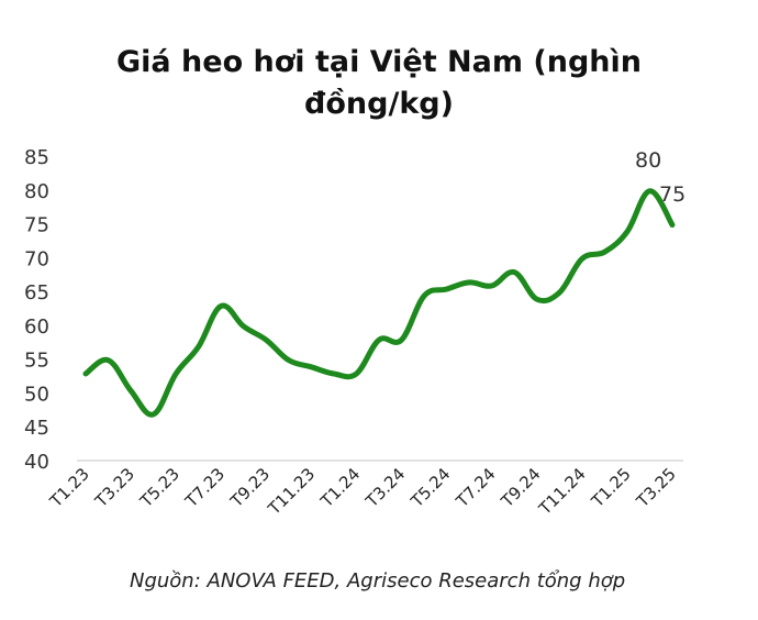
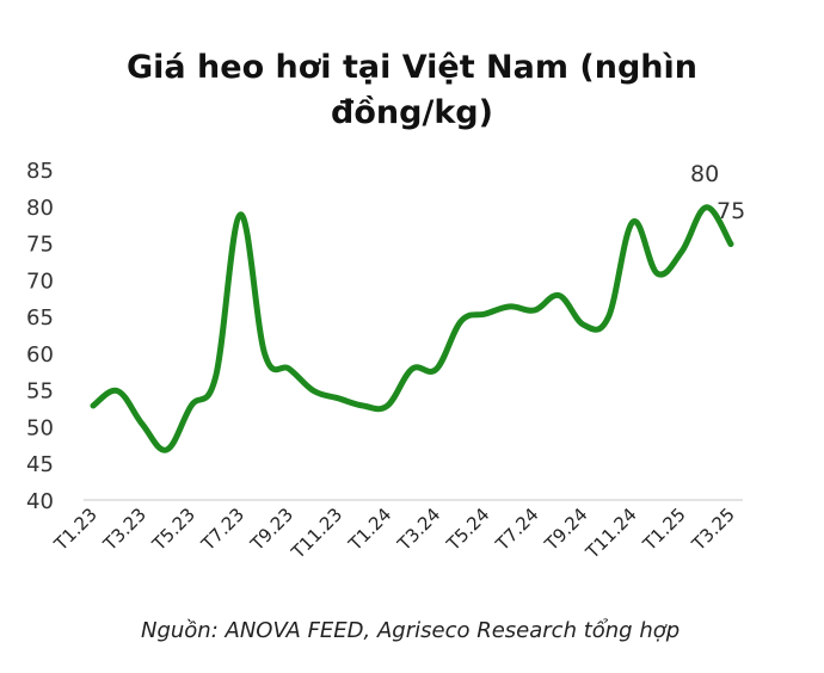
T7.23: 63 -> 79
T11.24: 70 -> 78
